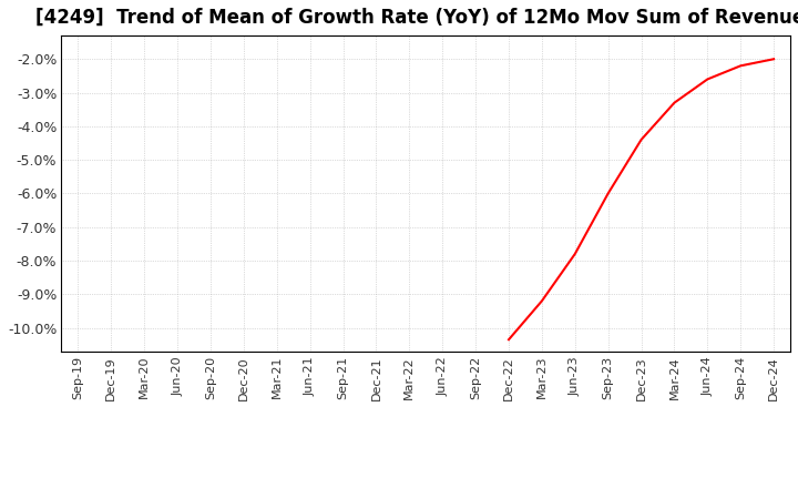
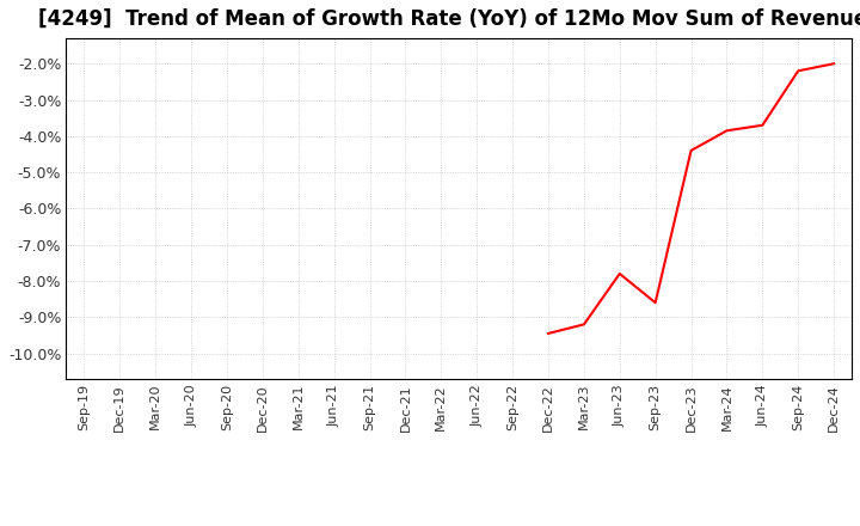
Dec-22: -10.35% -> -9.45%
Sep-23: -6.00% -> -8.60%
Mar-24: -3.30% -> -3.85%
Jun-24: -2.60% -> -3.70%
